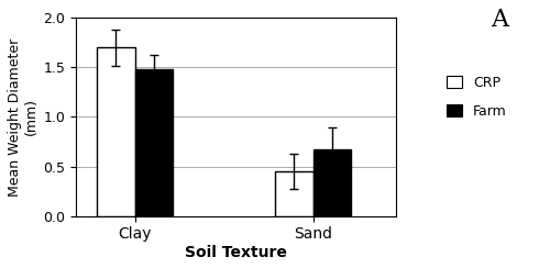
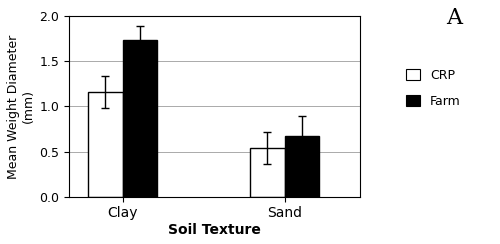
CRP/Clay: 1.70 -> 1.16
Farm/Clay: 1.48 -> 1.74
CRP/Sand: 0.45 -> 0.54
